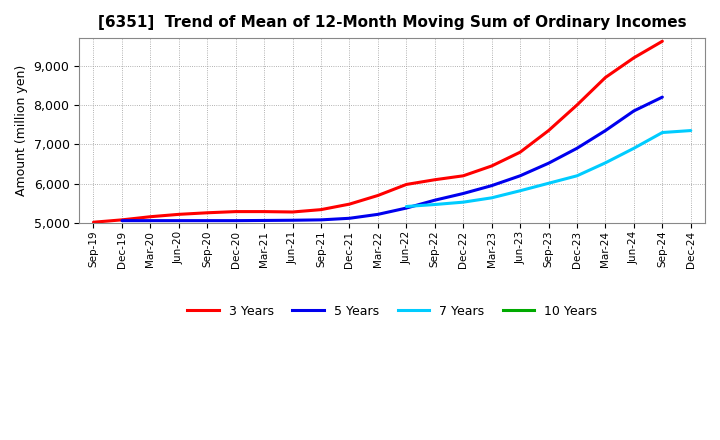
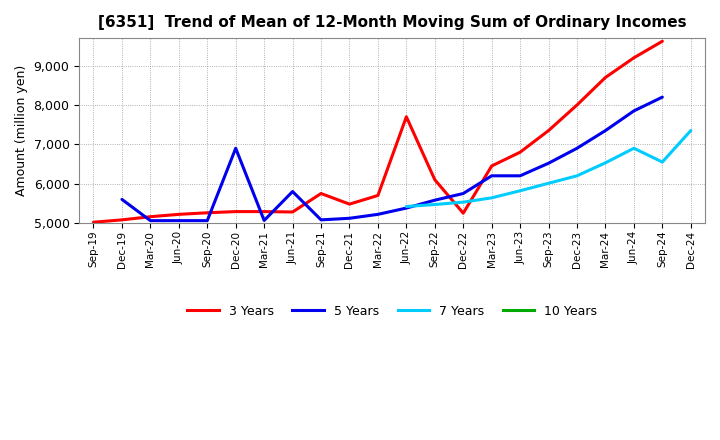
5 Years/Dec-19: 5,060 -> 5,600
5 Years/Dec-20: 5,060 -> 6,900
5 Years/Jun-21: 5,070 -> 5,800
3 Years/Sep-21: 5,340 -> 5,750
3 Years/Jun-22: 5,980 -> 7,700
3 Years/Dec-22: 6,200 -> 5,250
5 Years/Mar-23: 5,950 -> 6,200
7 Years/Sep-24: 7,300 -> 6,550
